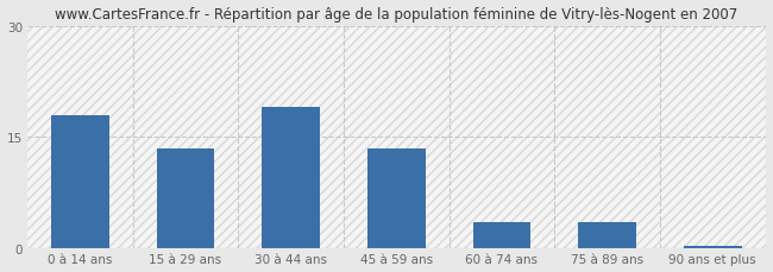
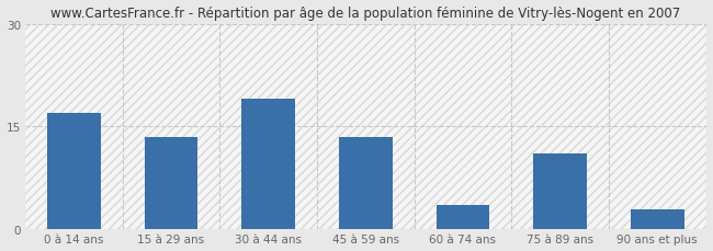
0 à 14 ans: 18.0 -> 17.0
75 à 89 ans: 3.5 -> 11.0
90 ans et plus: 0.3 -> 3.0
